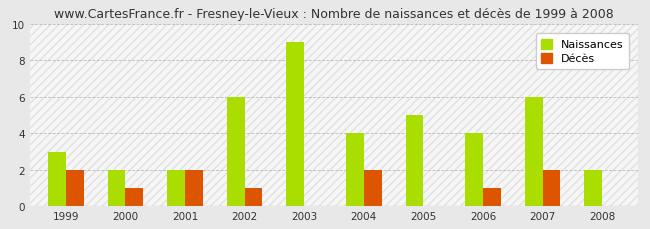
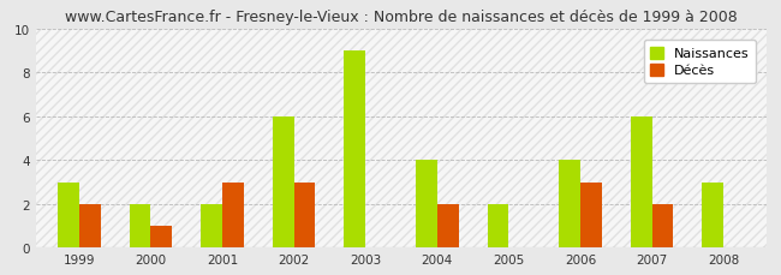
Décès/2001: 2 -> 3
Décès/2002: 1 -> 3
Naissances/2005: 5 -> 2
Décès/2006: 1 -> 3
Naissances/2008: 2 -> 3
